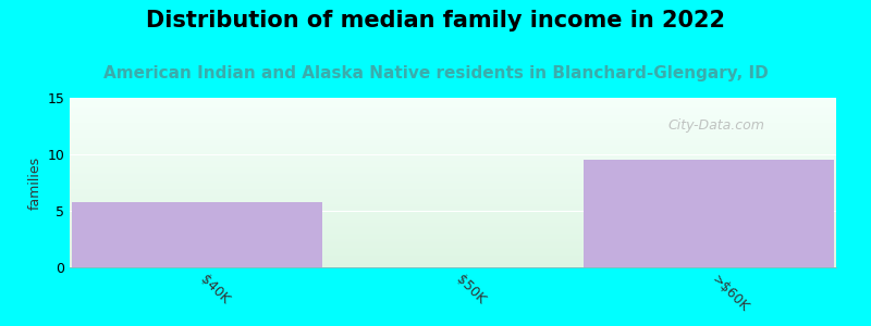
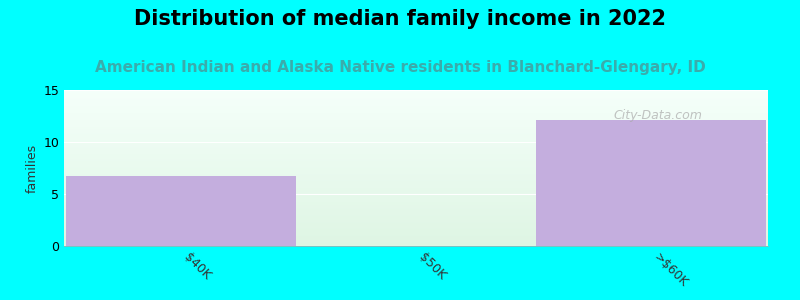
$40K: 5.8 -> 6.7
>$60K: 9.5 -> 12.1
